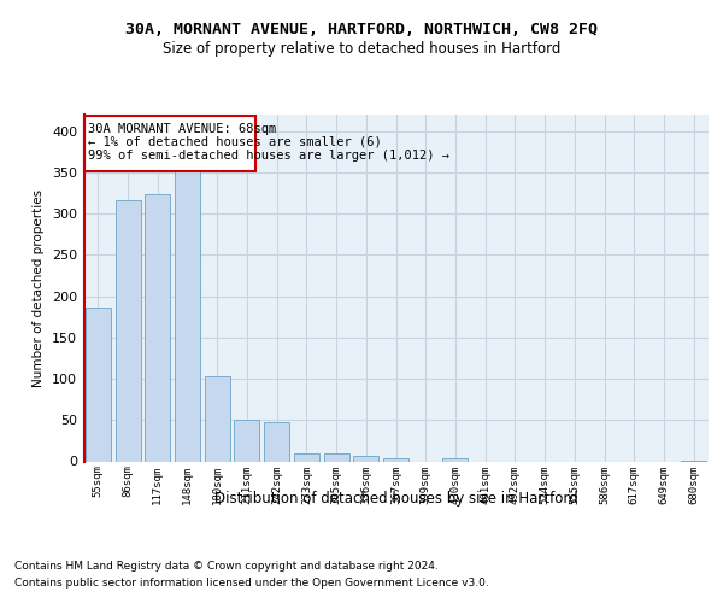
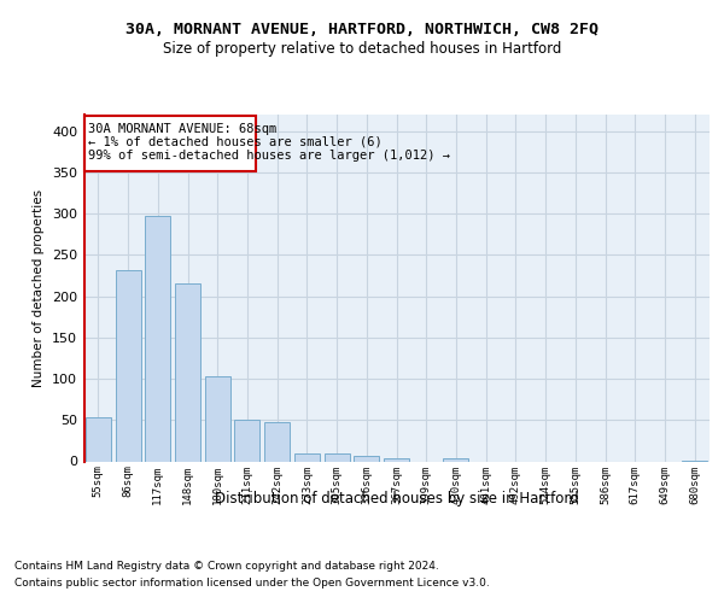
55sqm: 186 -> 53
86sqm: 316 -> 232
117sqm: 324 -> 298
148sqm: 354 -> 215
